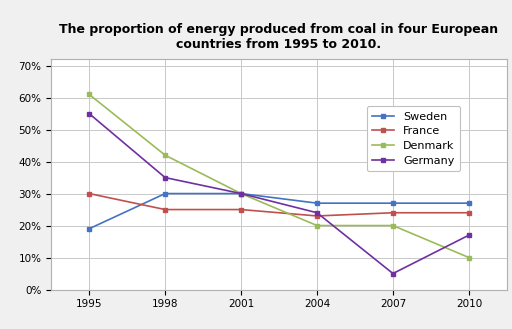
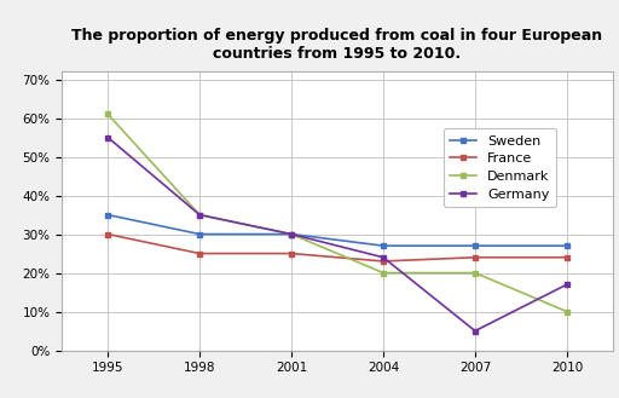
Sweden/1995: 19% -> 35%
Denmark/1998: 42% -> 35%
